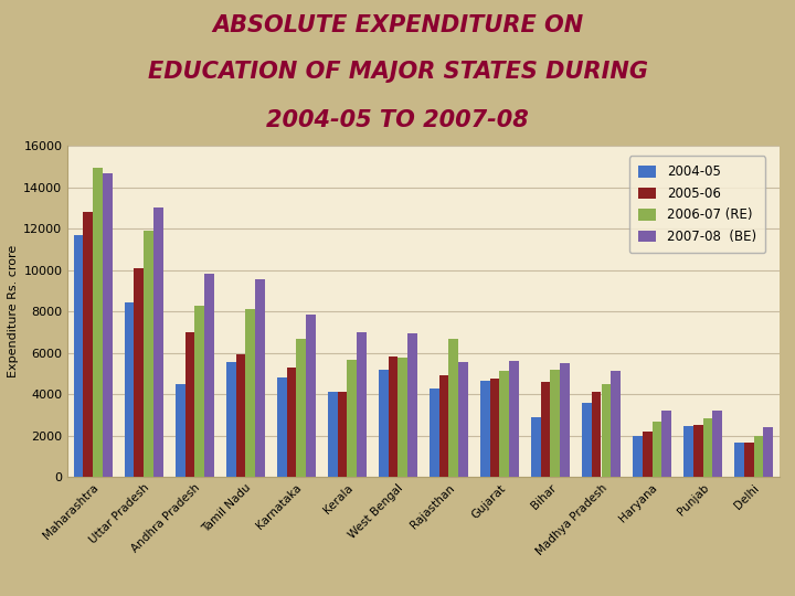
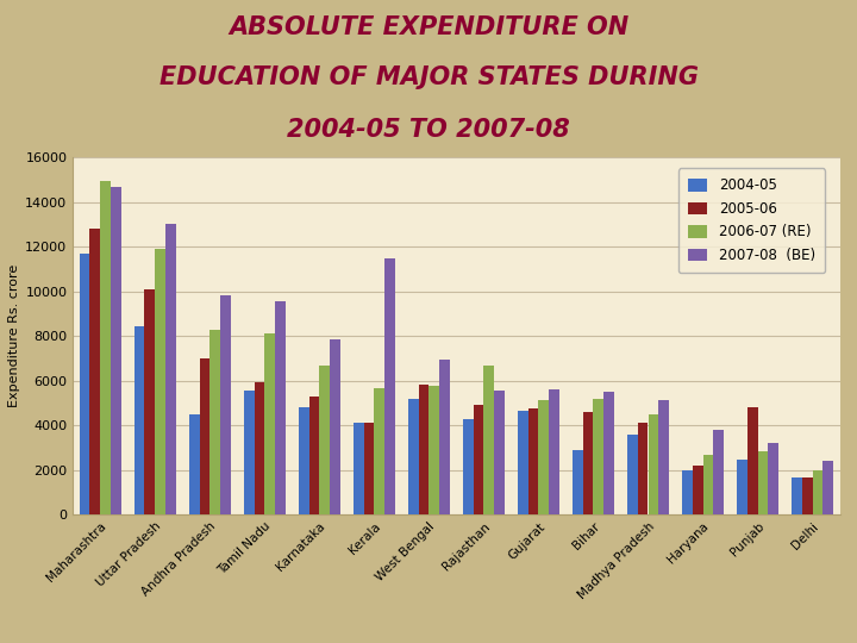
2007-08 (BE)/Kerala: 7000 -> 11500
2007-08 (BE)/Haryana: 3200 -> 3800
2005-06/Punjab: 2500 -> 4800
